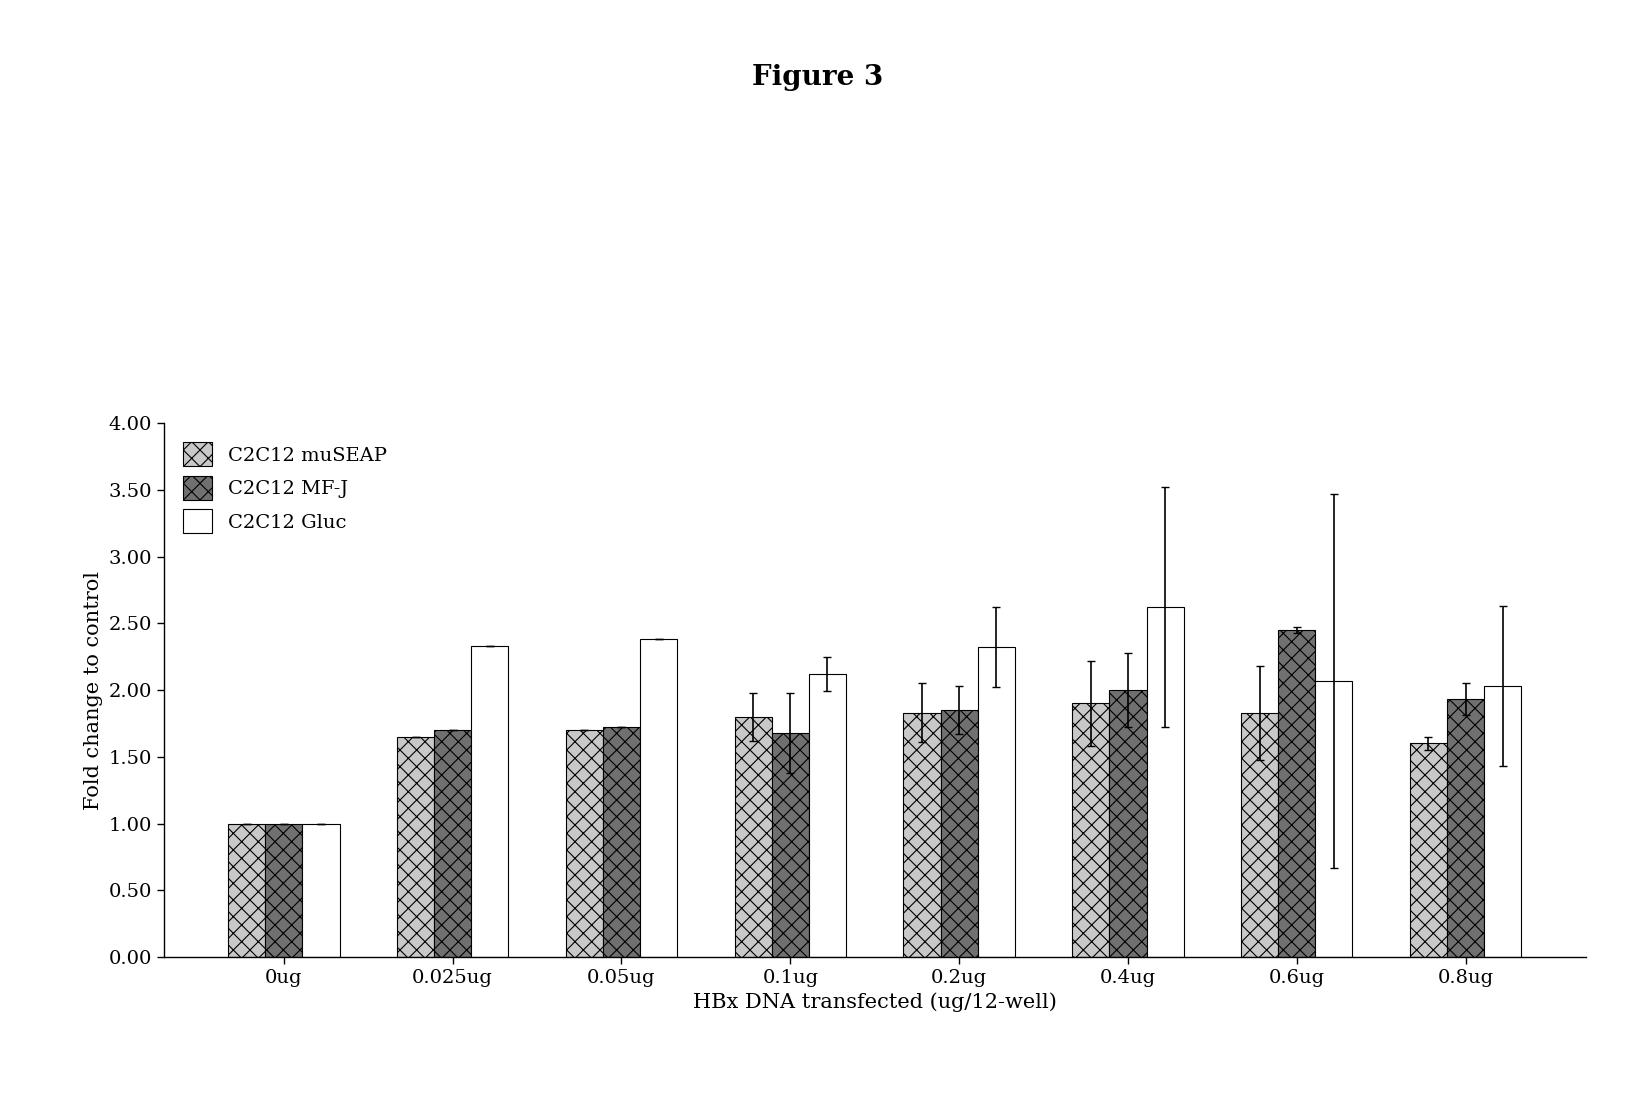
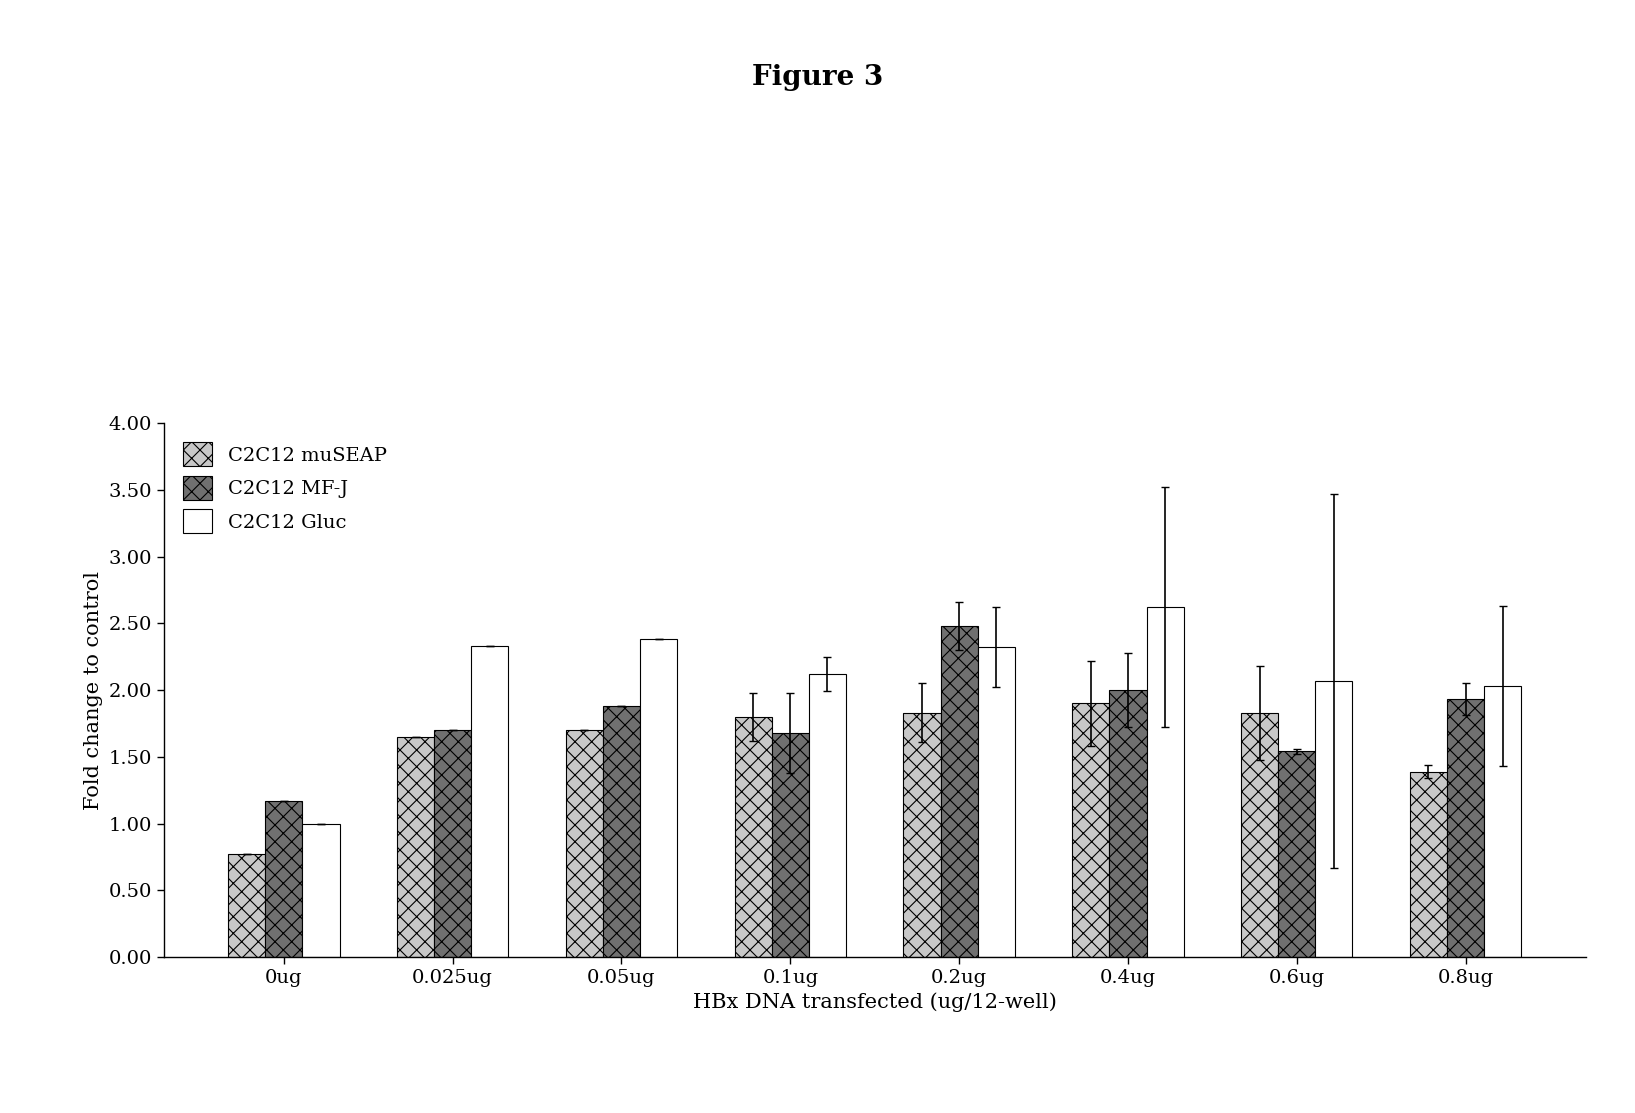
C2C12 muSEAP/0ug: 1.00 -> 0.77
C2C12 MF-J/0ug: 1.00 -> 1.17
C2C12 MF-J/0.05ug: 1.72 -> 1.88
C2C12 MF-J/0.2ug: 1.85 -> 2.48
C2C12 MF-J/0.6ug: 2.45 -> 1.54
C2C12 muSEAP/0.8ug: 1.60 -> 1.39
